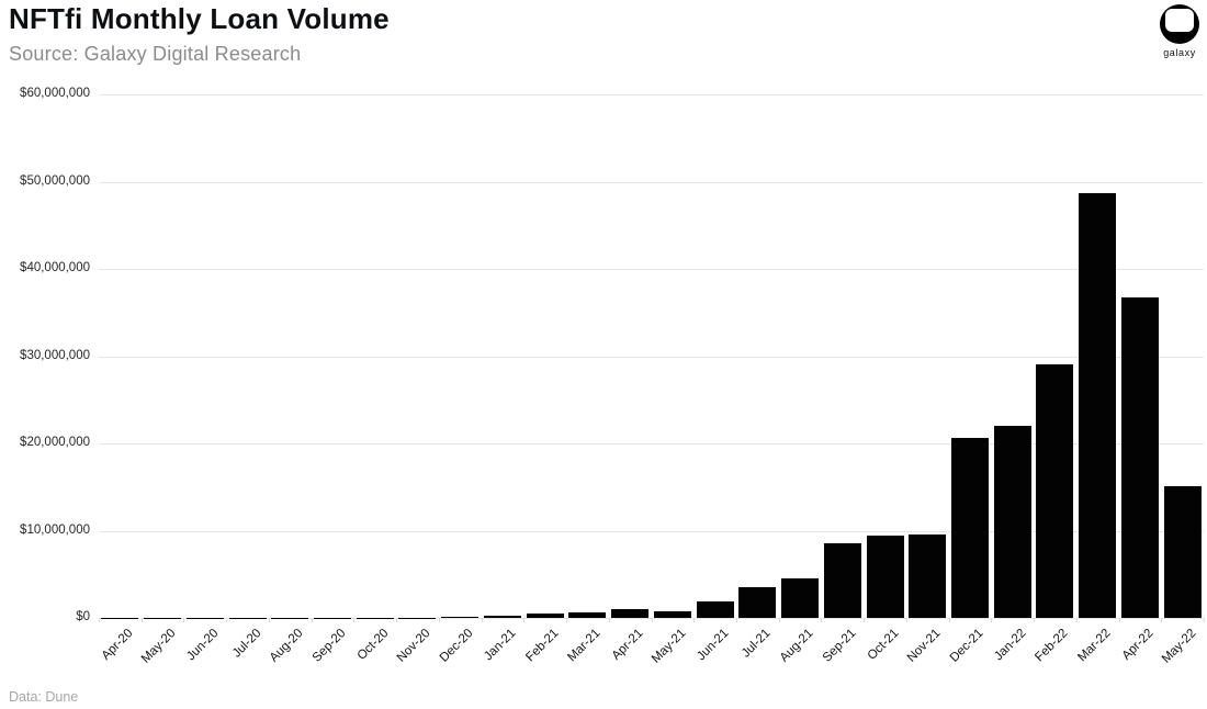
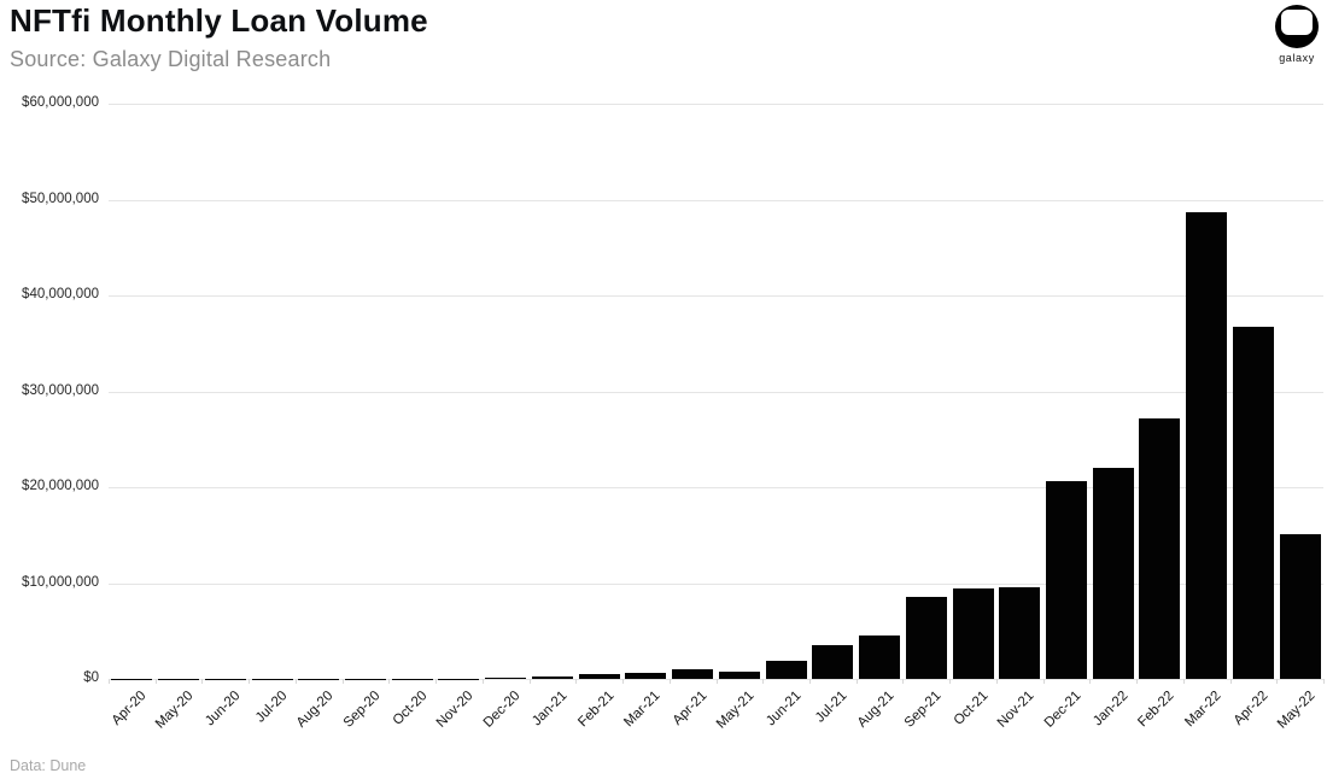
Feb-22: $29000000 -> $27000000
